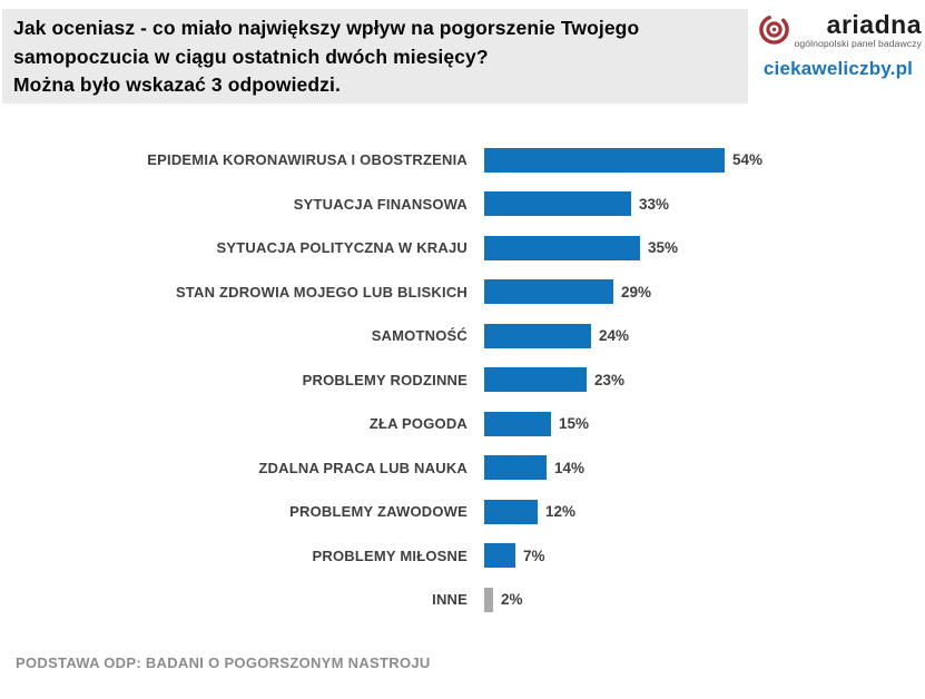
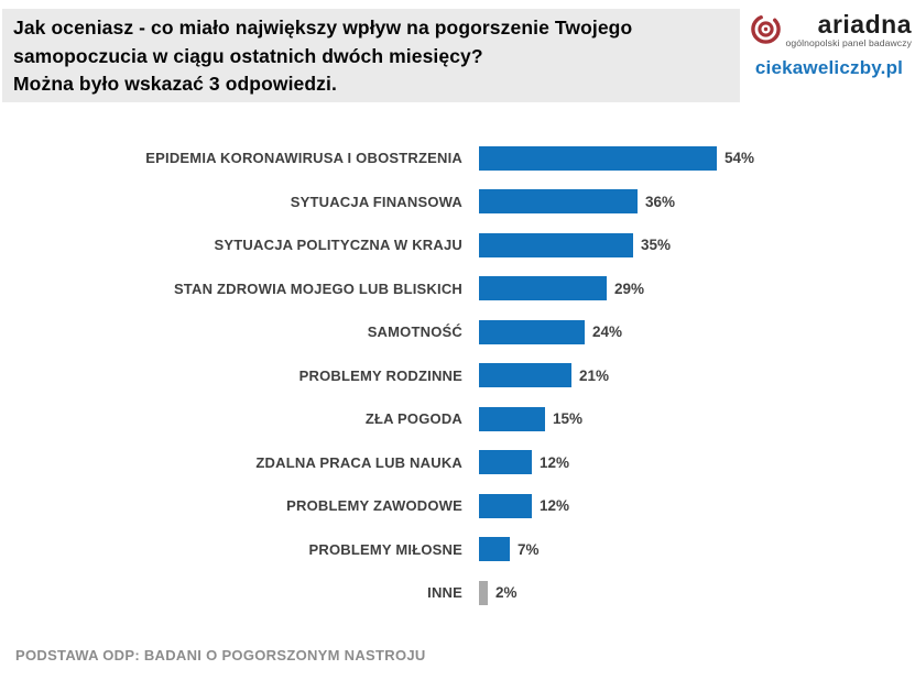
SYTUACJA FINANSOWA: 33% -> 36%
PROBLEMY RODZINNE: 23% -> 21%
ZDALNA PRACA LUB NAUKA: 14% -> 12%
